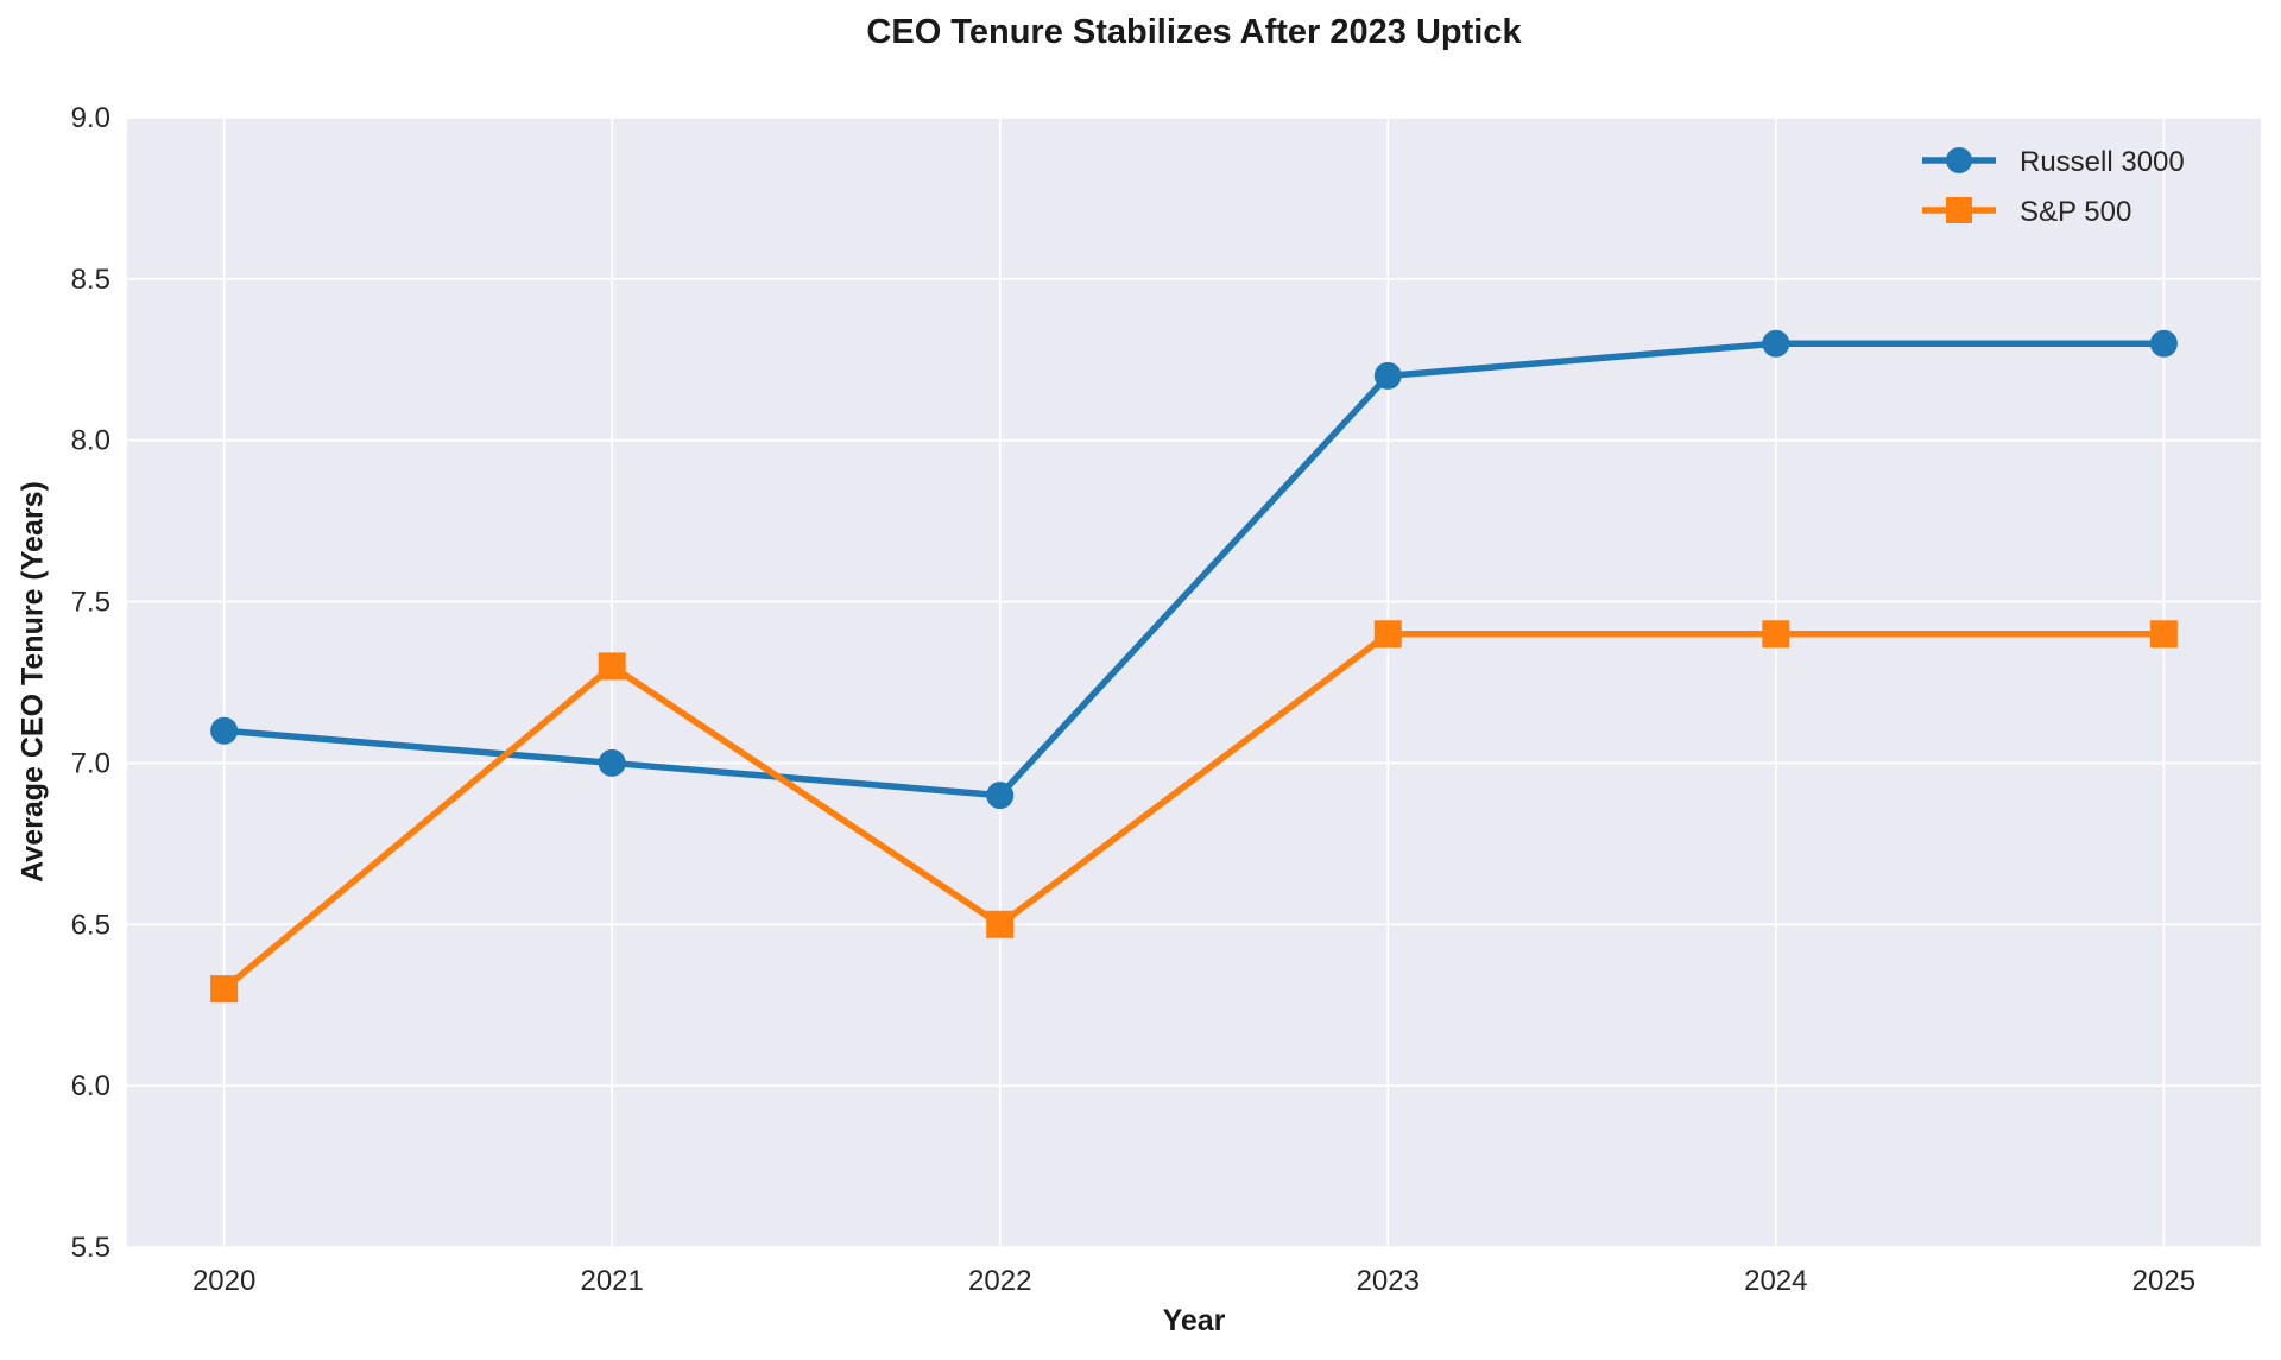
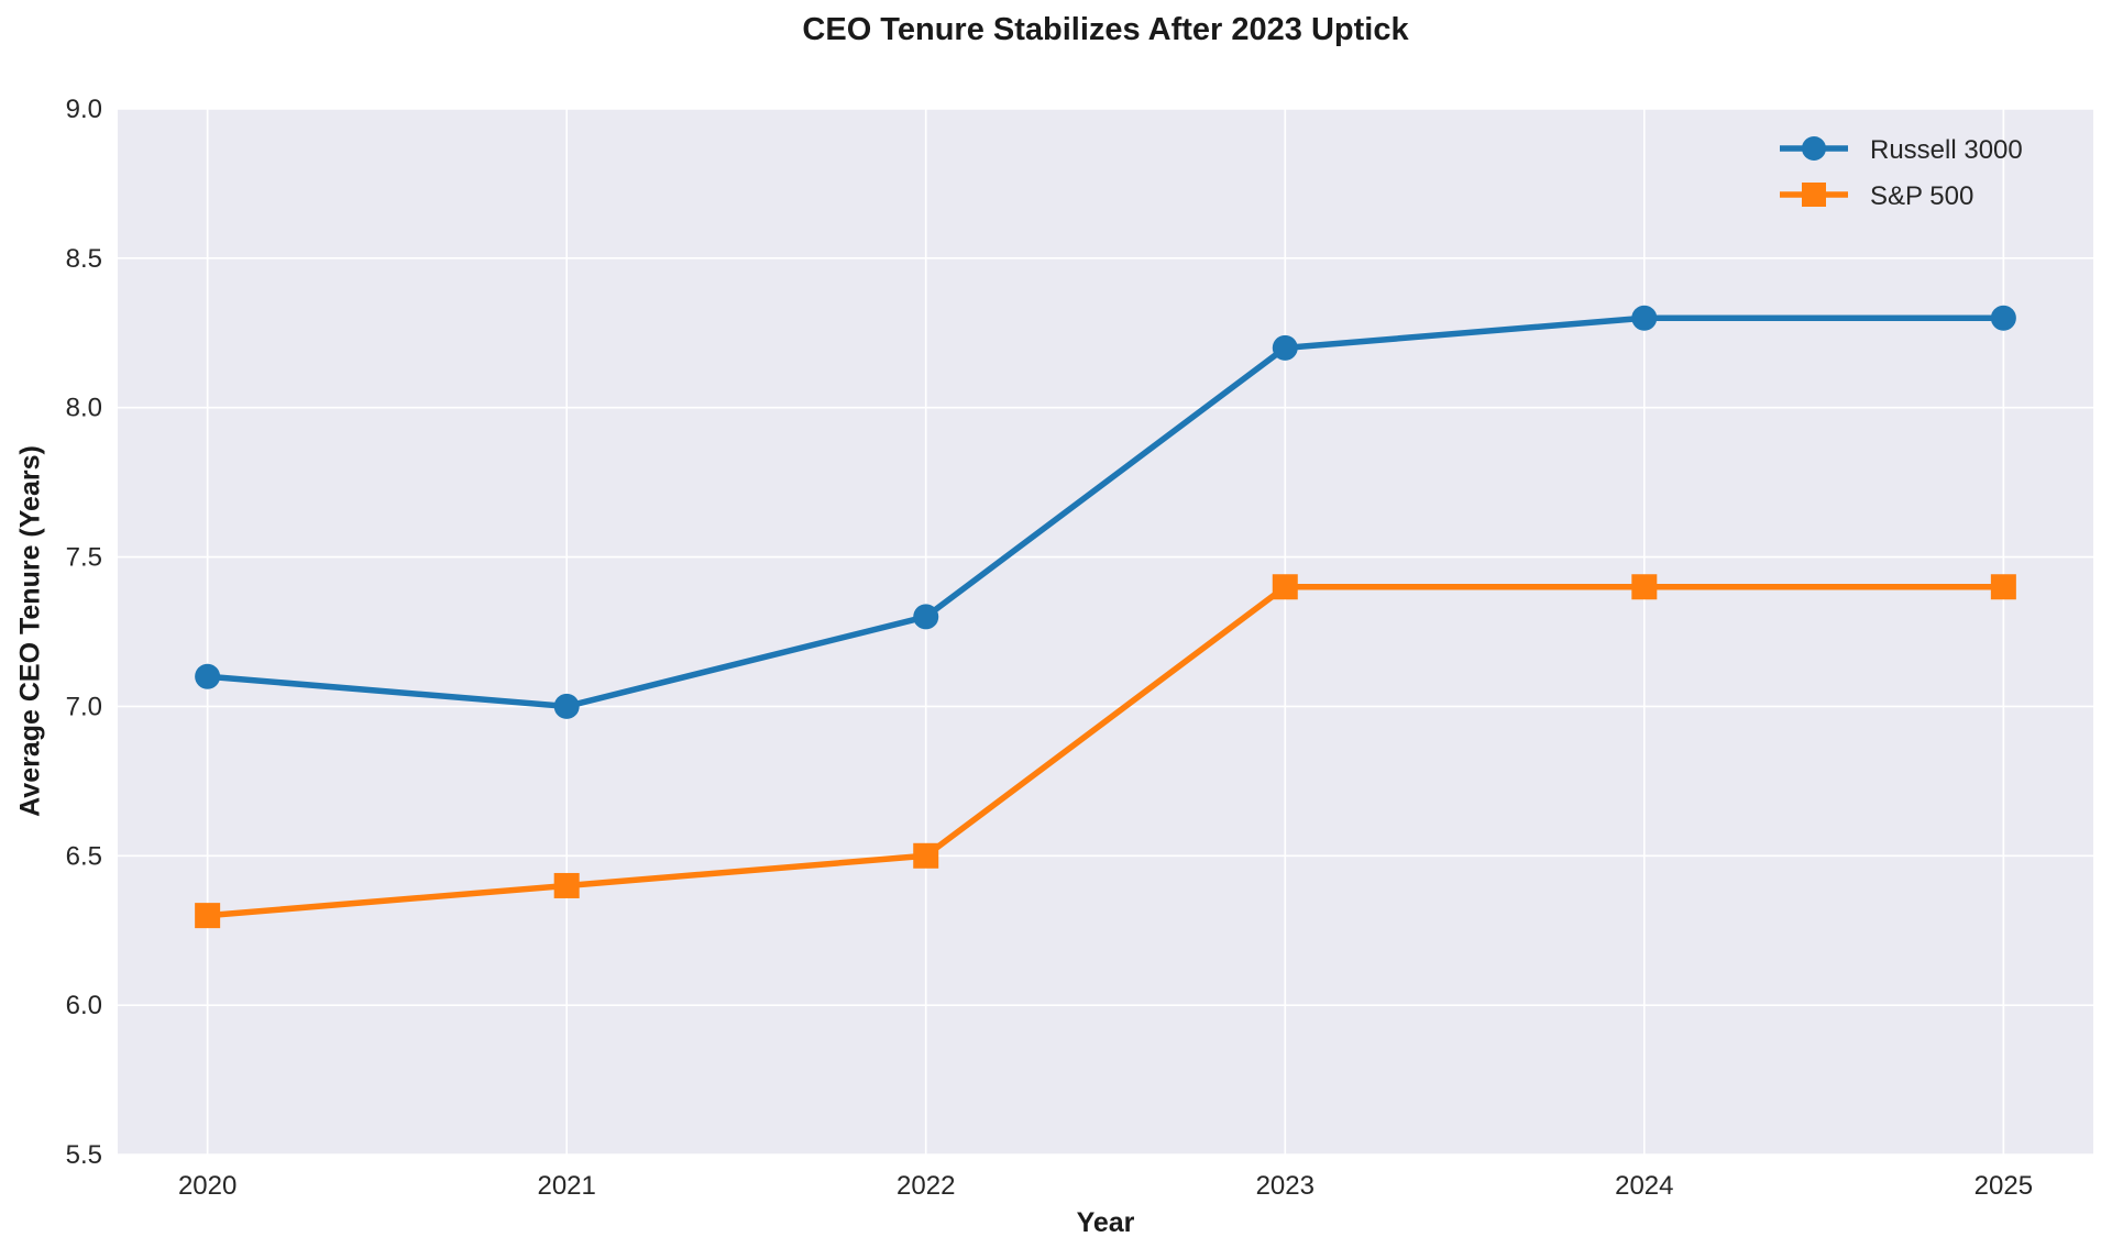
S&P 500/2021: 7.3 -> 6.4
Russell 3000/2022: 6.9 -> 7.3
